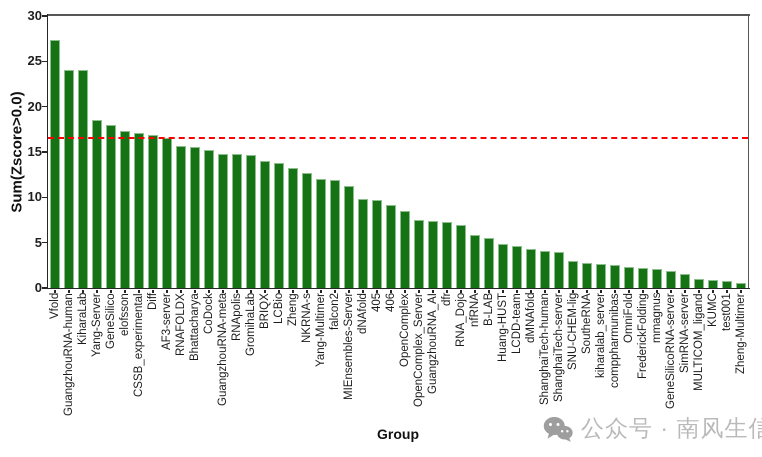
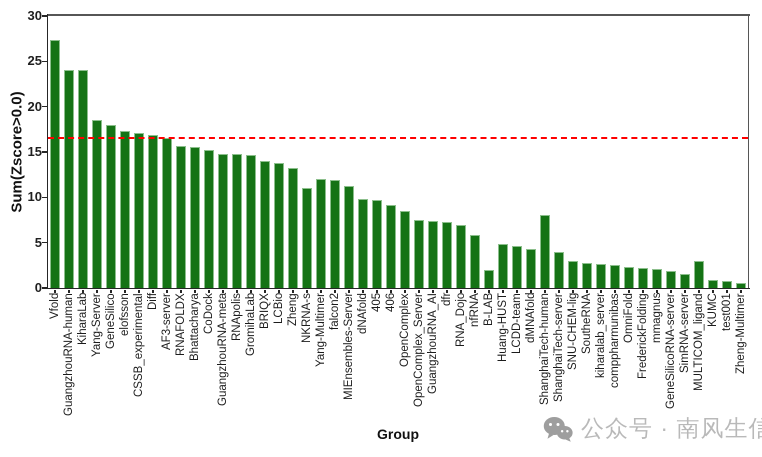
NKRNA-s: 13 -> 11
B-LAB: 6 -> 2
ShanghaiTech-human: 4 -> 8
MULTICOM_ligand: 1 -> 3
